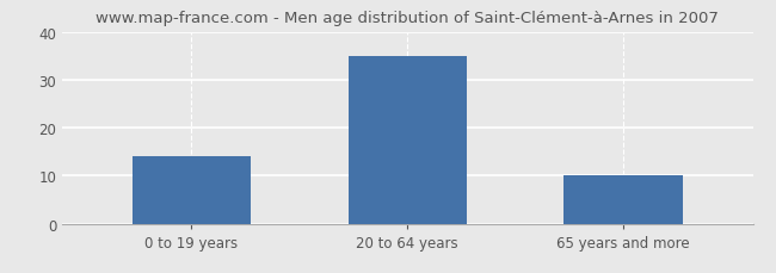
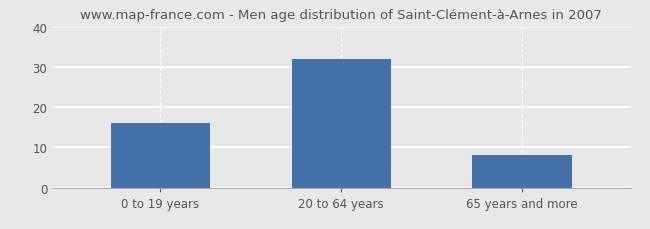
0 to 19 years: 14 -> 16
20 to 64 years: 35 -> 32
65 years and more: 10 -> 8
